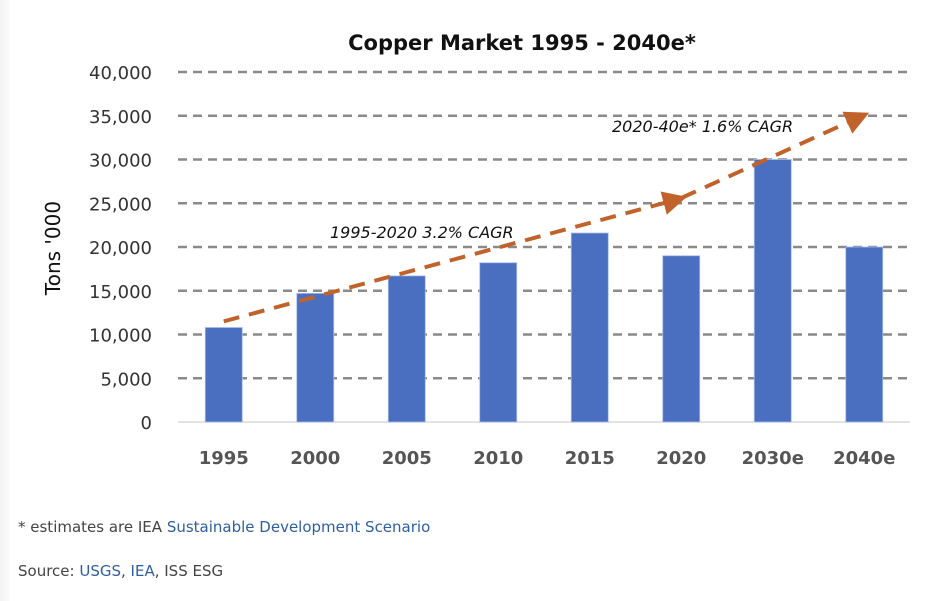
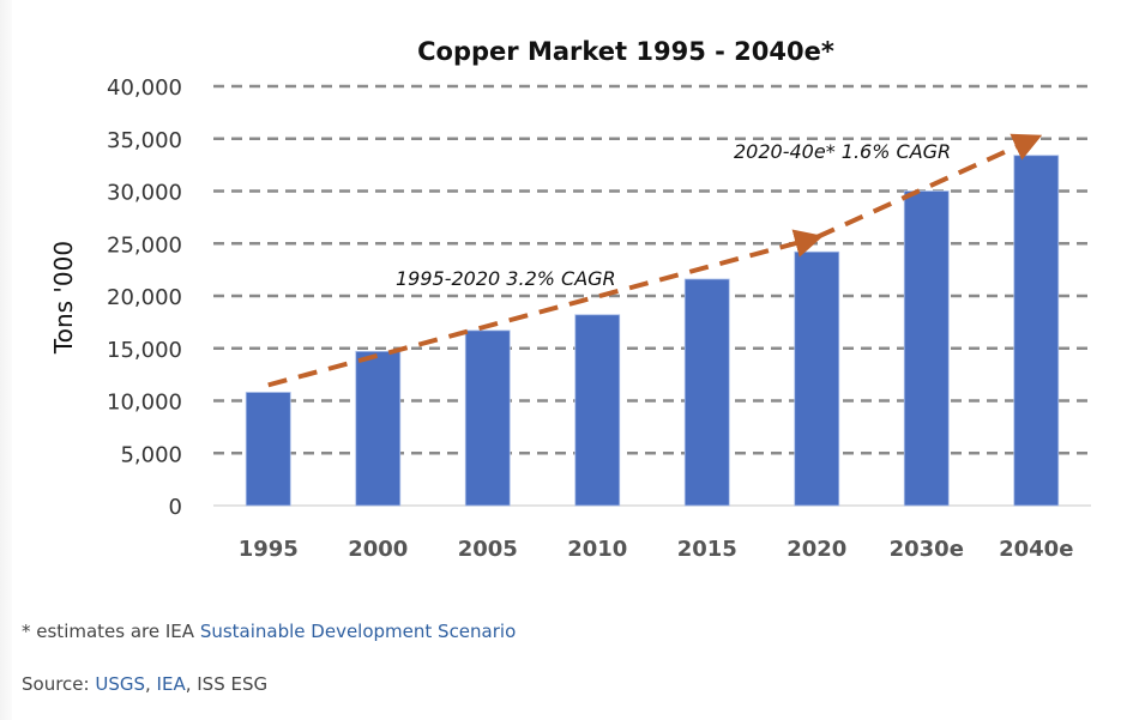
2020: 19000 -> 24000
2040e: 20000 -> 33000
